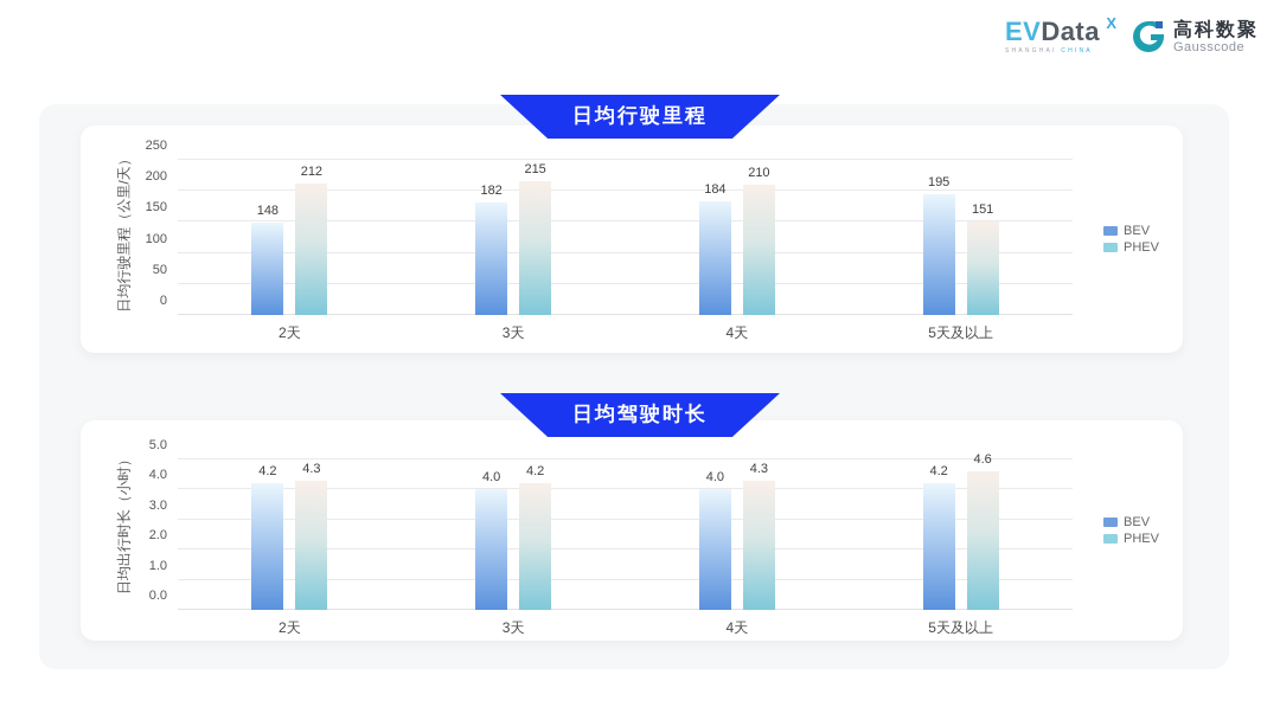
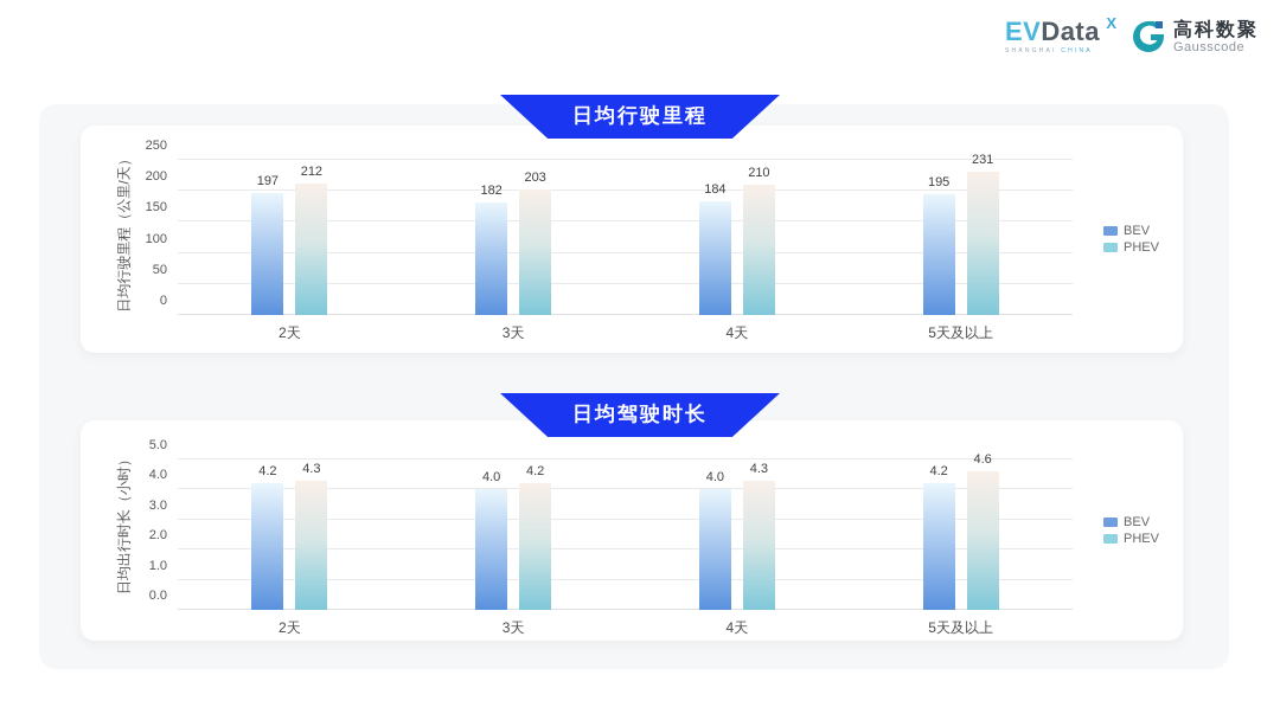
日均行驶里程/BEV/2天: 148 -> 197
日均行驶里程/PHEV/3天: 215 -> 203
日均行驶里程/PHEV/5天及以上: 151 -> 231
